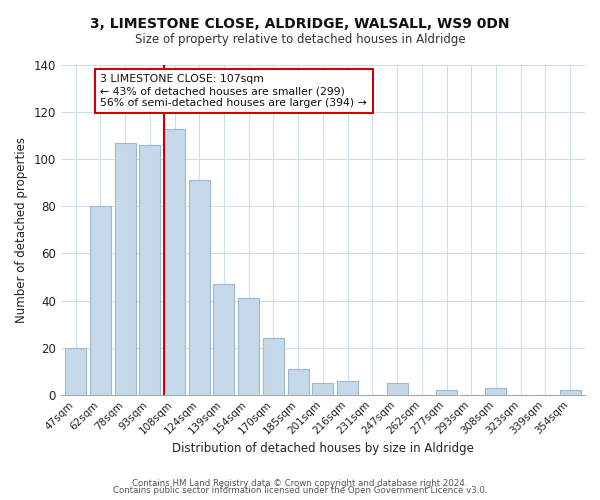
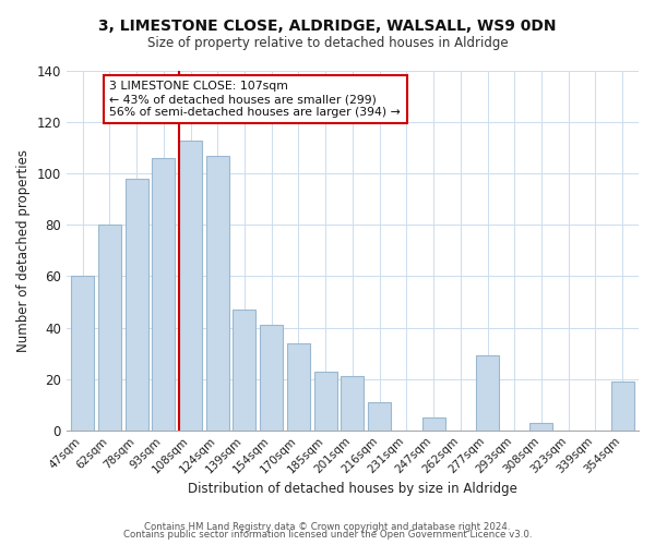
47sqm: 20 -> 60
78sqm: 107 -> 98
124sqm: 91 -> 107
170sqm: 24 -> 34
185sqm: 11 -> 23
201sqm: 5 -> 21
216sqm: 6 -> 11
277sqm: 2 -> 29
354sqm: 2 -> 19
